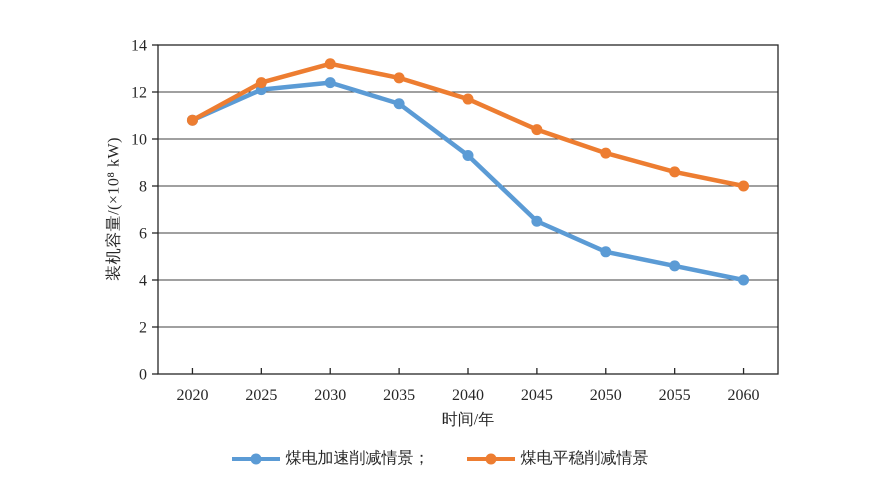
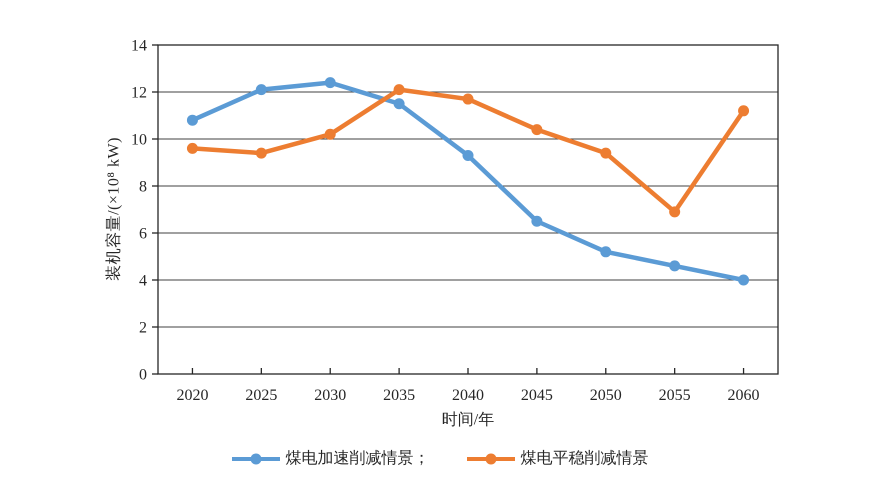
煤电平稳削减情景/2020: 10.8 -> 9.6
煤电平稳削减情景/2025: 12.4 -> 9.4
煤电平稳削减情景/2030: 13.2 -> 10.2
煤电平稳削减情景/2035: 12.6 -> 12.1
煤电平稳削减情景/2055: 8.6 -> 6.9
煤电平稳削减情景/2060: 8.0 -> 11.2
